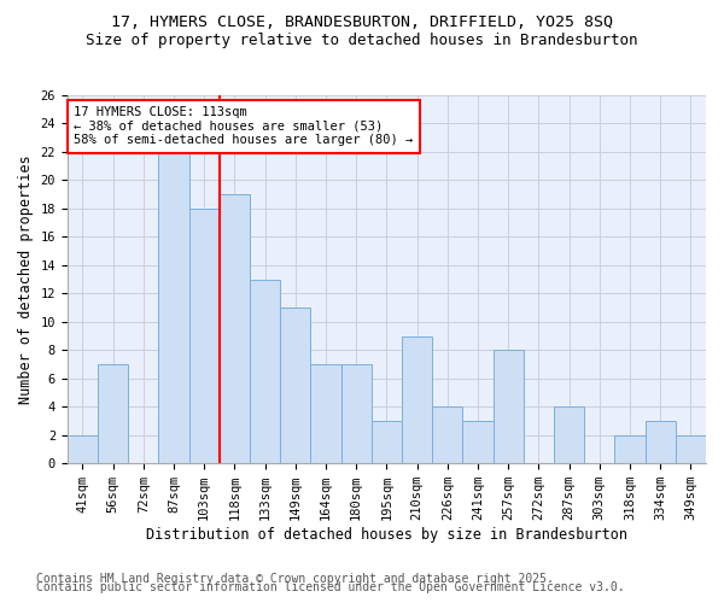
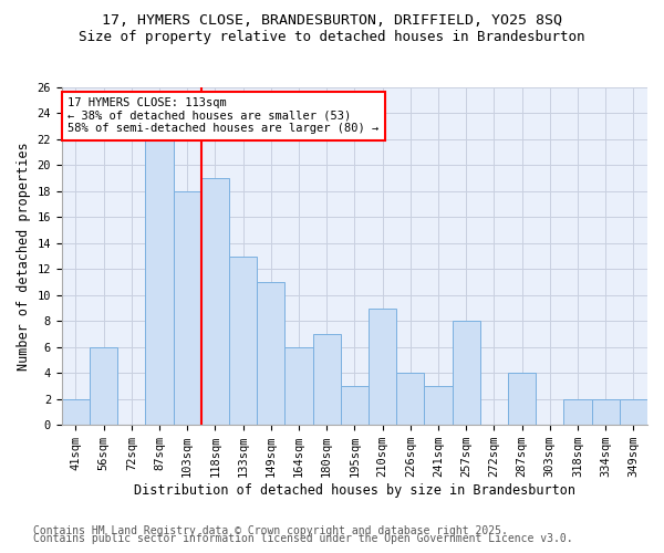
56sqm: 7 -> 6
164sqm: 7 -> 6
334sqm: 3 -> 2
